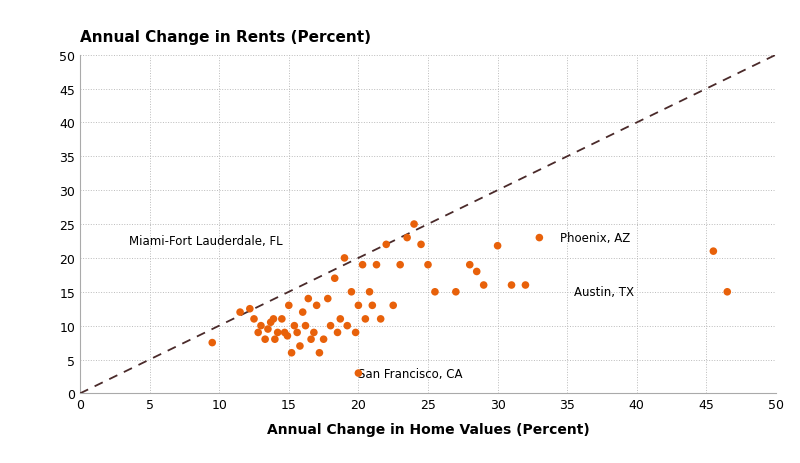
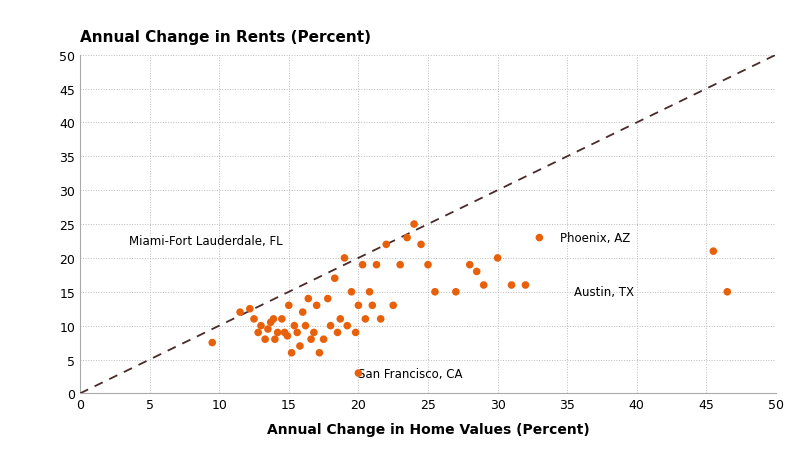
30: 21.8 -> 20.0
